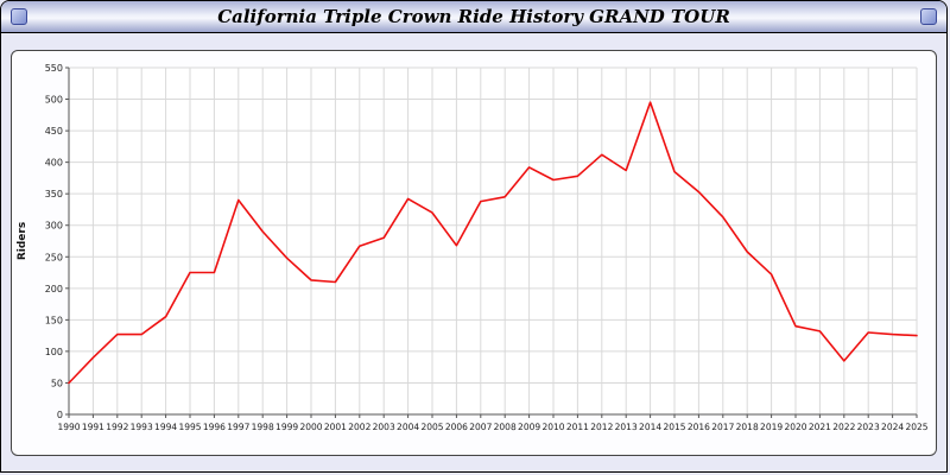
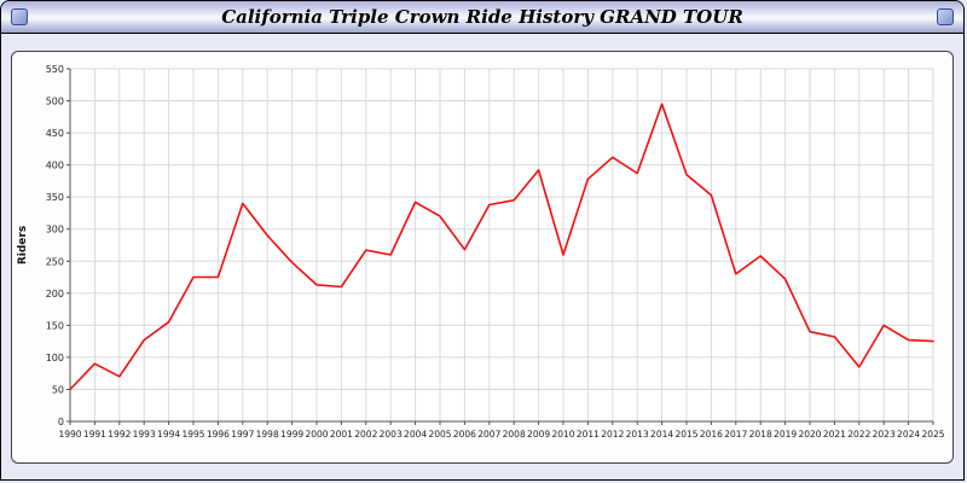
1992: 130 -> 70
2003: 280 -> 260
2010: 370 -> 260
2017: 310 -> 230
2023: 130 -> 150
